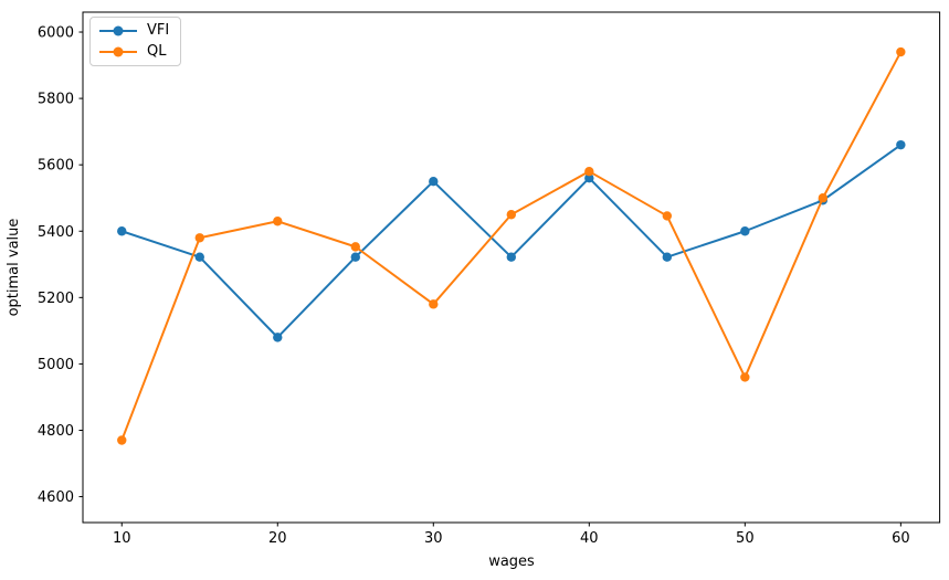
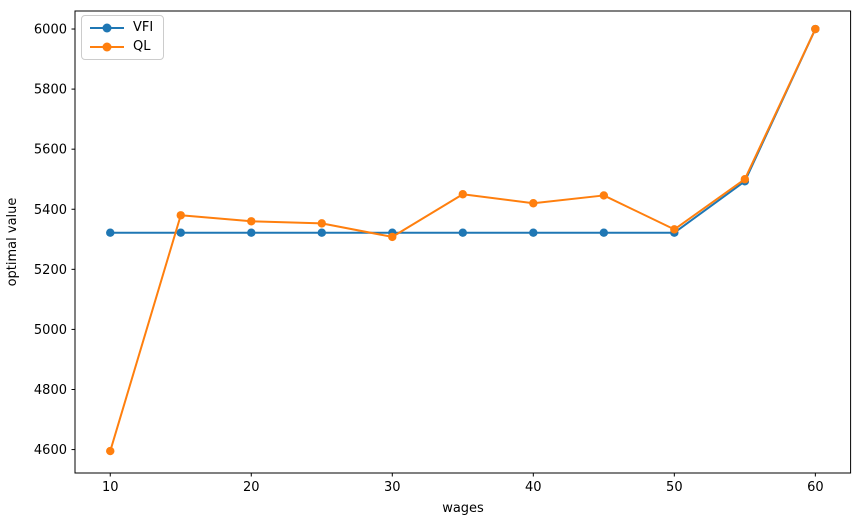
VFI/10: 5400 -> 5320
QL/10: 4770 -> 4600
VFI/20: 5080 -> 5320
QL/20: 5430 -> 5360
VFI/30: 5550 -> 5320
QL/30: 5180 -> 5310
VFI/40: 5560 -> 5320
QL/40: 5580 -> 5420
VFI/50: 5400 -> 5320
QL/50: 4960 -> 5330
VFI/60: 5660 -> 6000
QL/60: 5940 -> 6000
